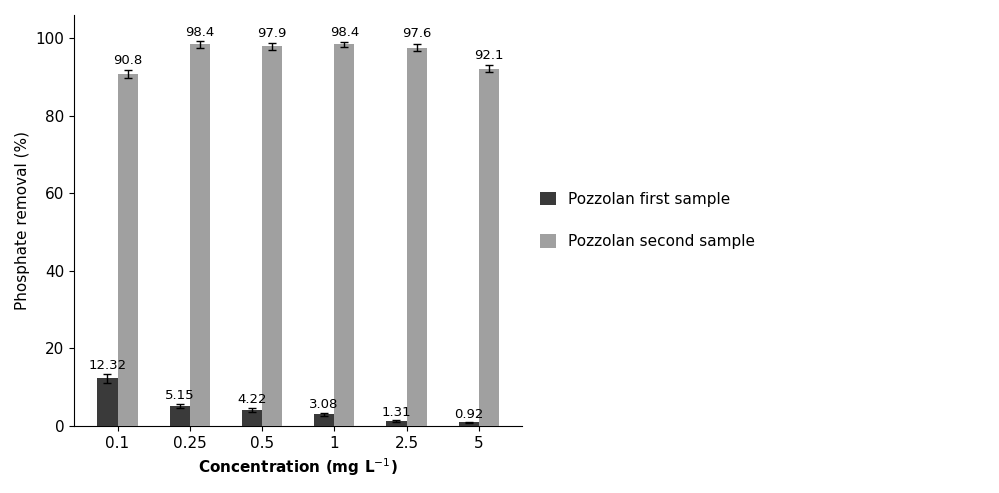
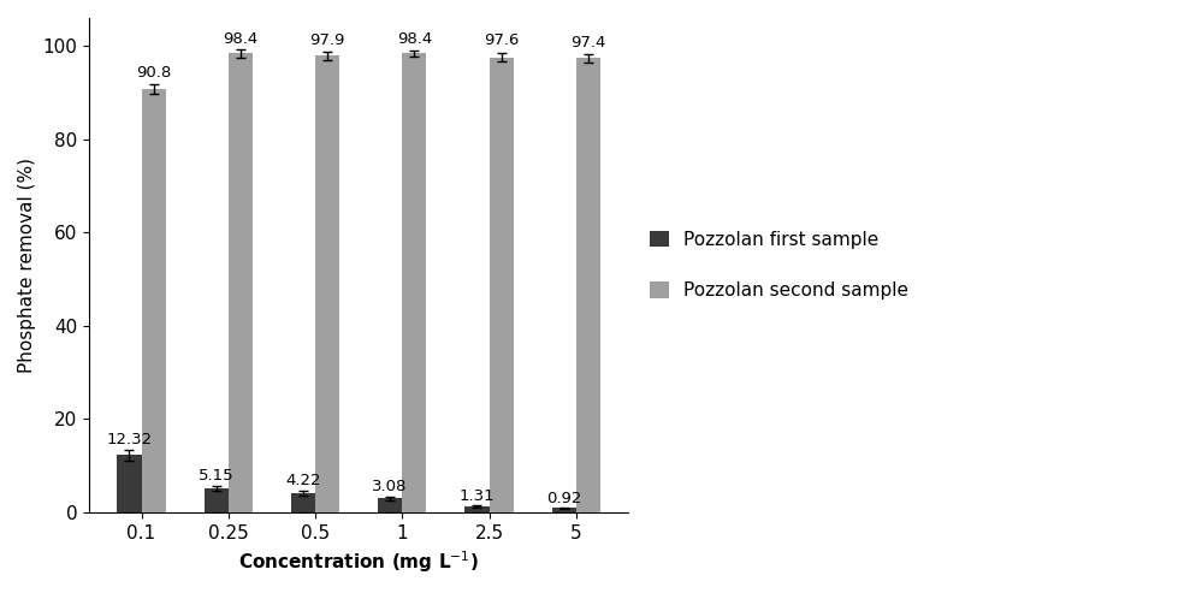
Pozzolan second sample/5: 92.1 -> 97.4
